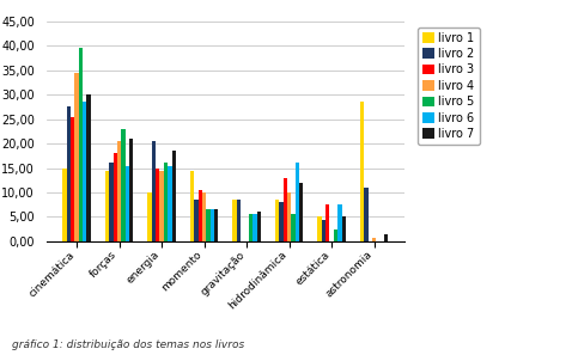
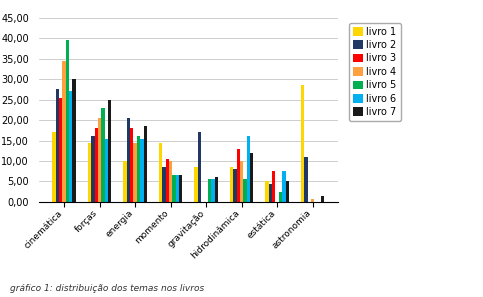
livro 1/cinemática: 15,0 -> 17,0
livro 6/cinemática: 28,5 -> 27,0
livro 7/forças: 21,0 -> 25,0
livro 3/energia: 15,0 -> 18,0
livro 2/gravitação: 8,5 -> 17,0
